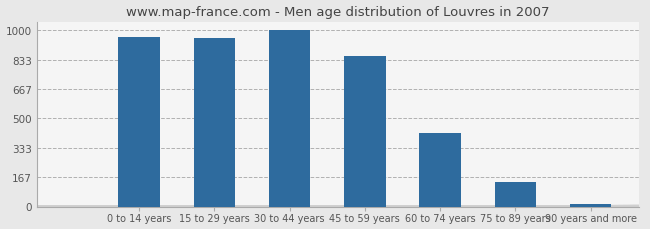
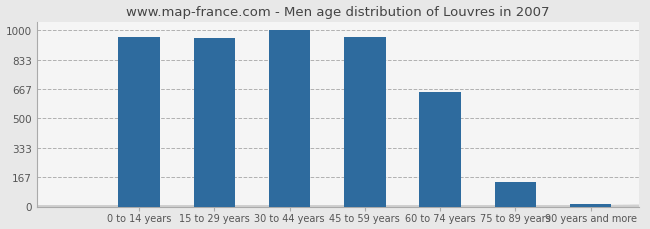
45 to 59 years: 860 -> 960
60 to 74 years: 420 -> 650
